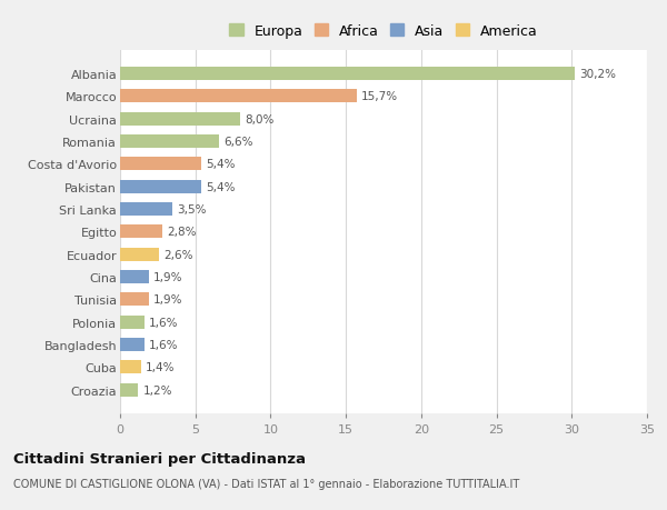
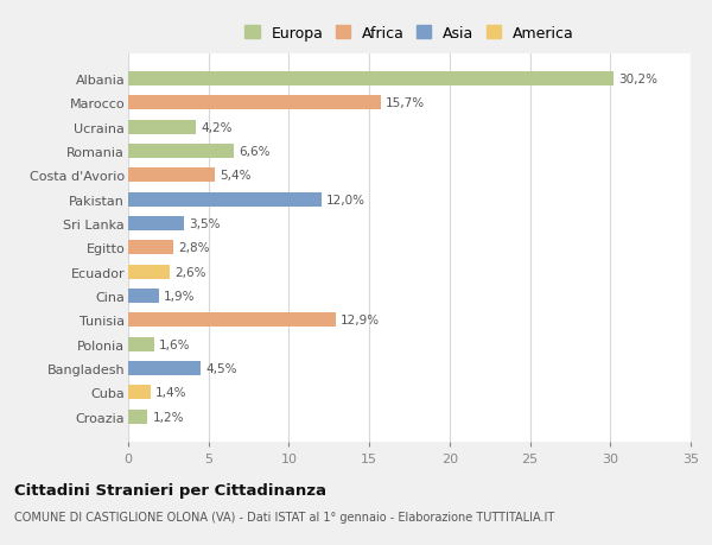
Ucraina: 8,0% -> 4,2%
Pakistan: 5,4% -> 12,0%
Tunisia: 1,9% -> 12,9%
Bangladesh: 1,6% -> 4,5%
